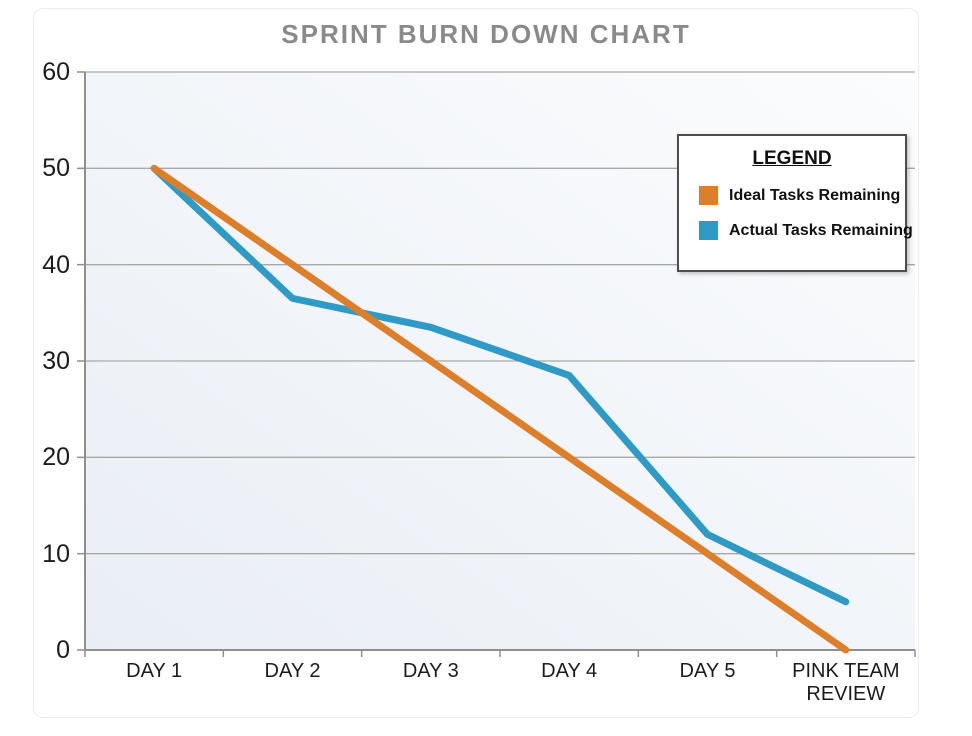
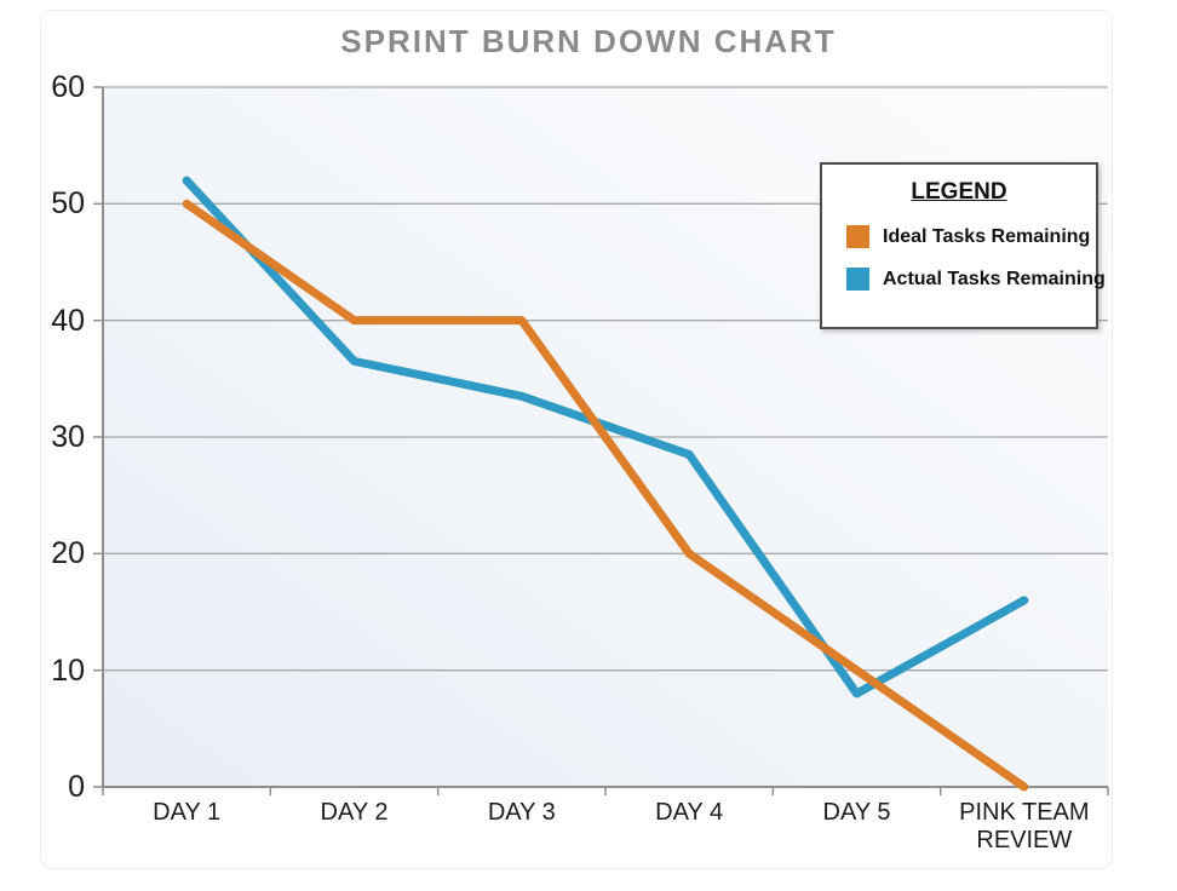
Actual Tasks Remaining/DAY 1: 50 -> 52
Ideal Tasks Remaining/DAY 3: 30 -> 40
Actual Tasks Remaining/DAY 5: 12 -> 8
Actual Tasks Remaining/PINK TEAM REVIEW: 5 -> 16
